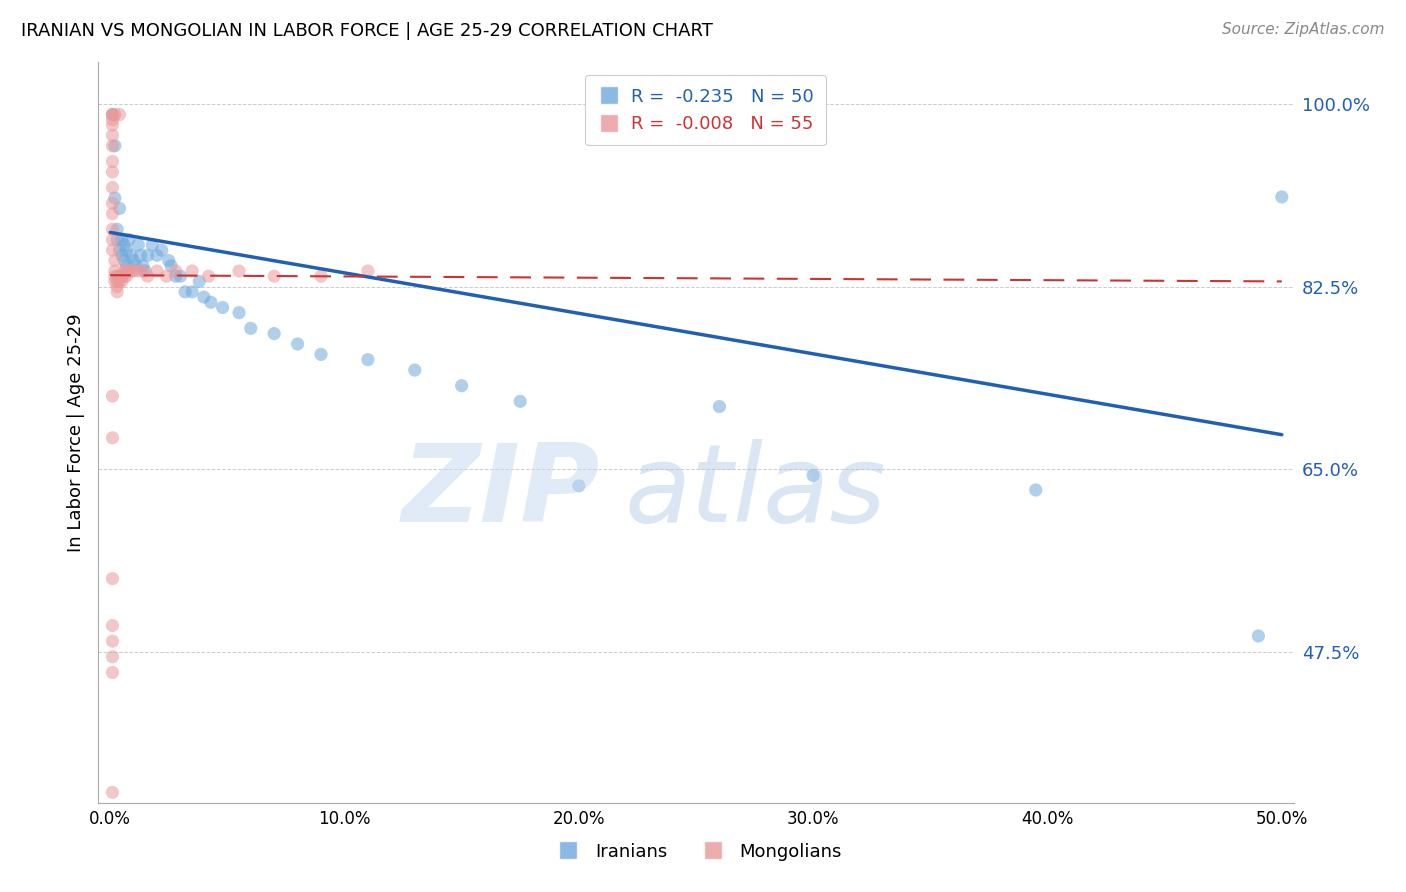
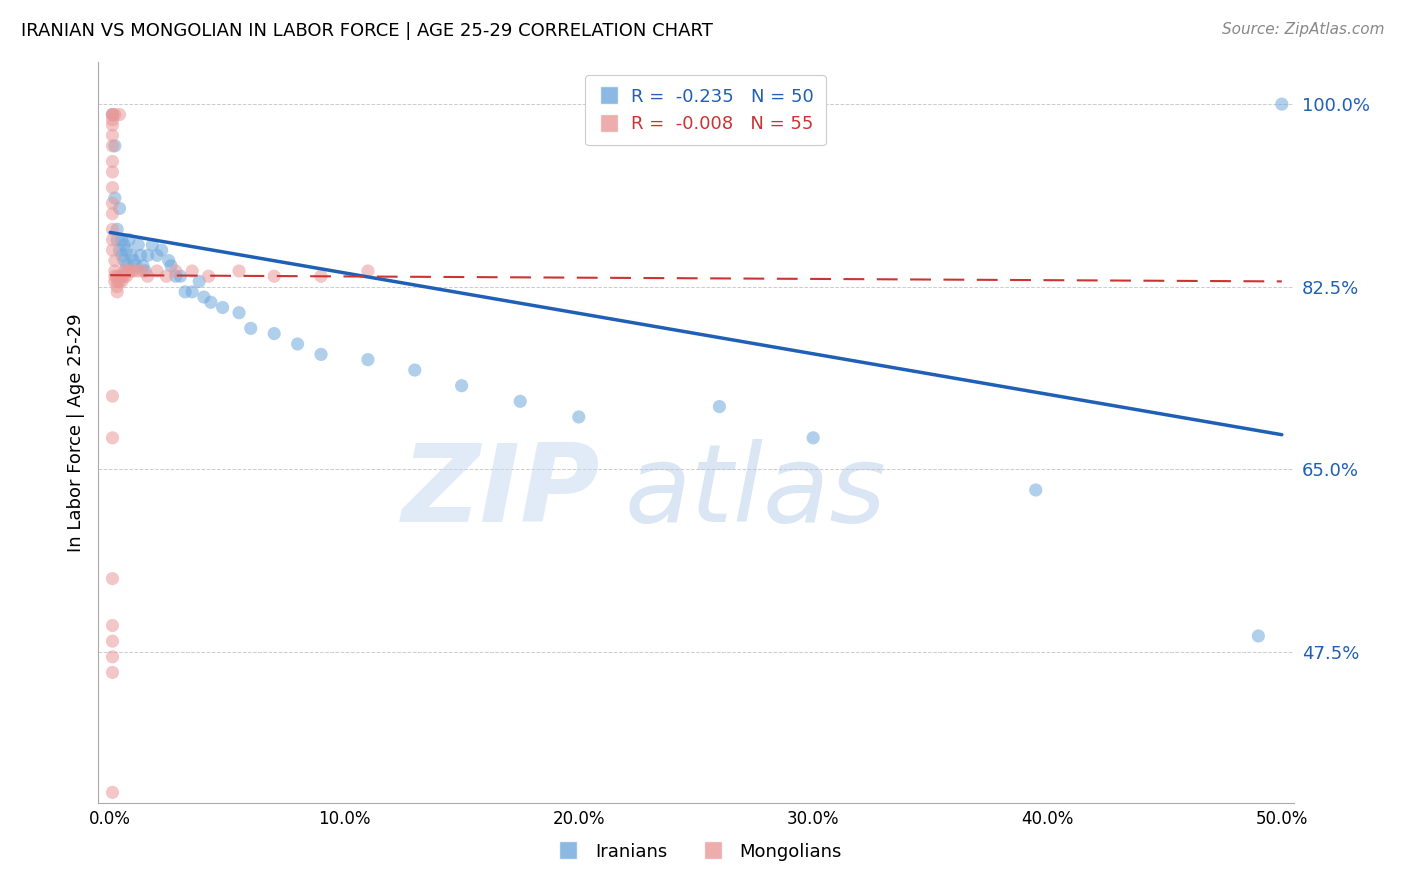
Iranians/20.0%: 63.4% -> 70.0%
Iranians/30.0%: 64.4% -> 68.0%
Iranians/50.0%: 91.1% -> 100.0%
